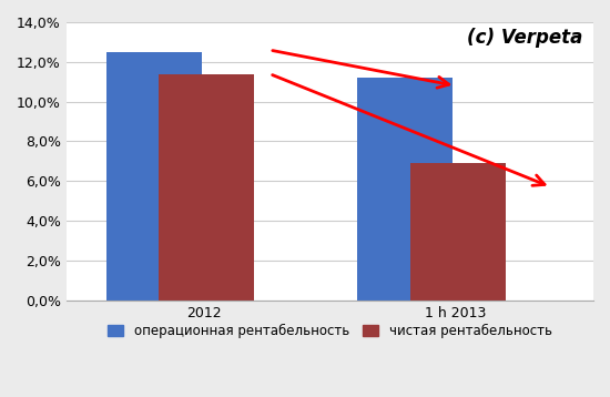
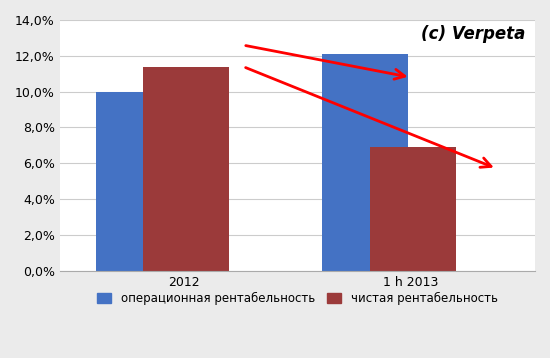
операционная рентабельность/2012: 12,5% -> 10,0%
операционная рентабельность/1 h 2013: 11,2% -> 12,1%
